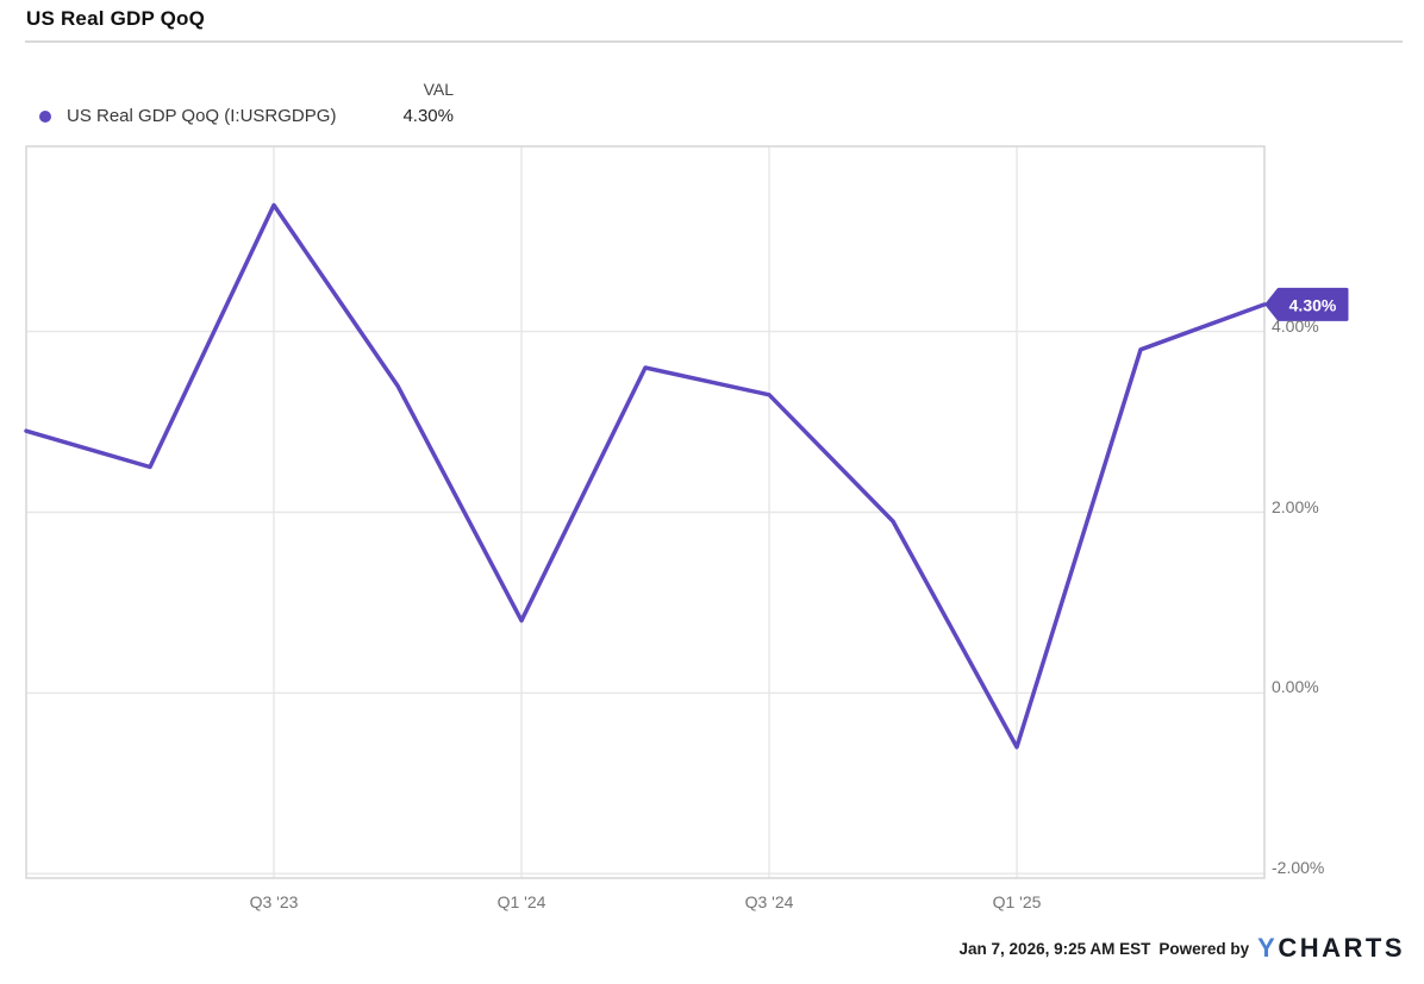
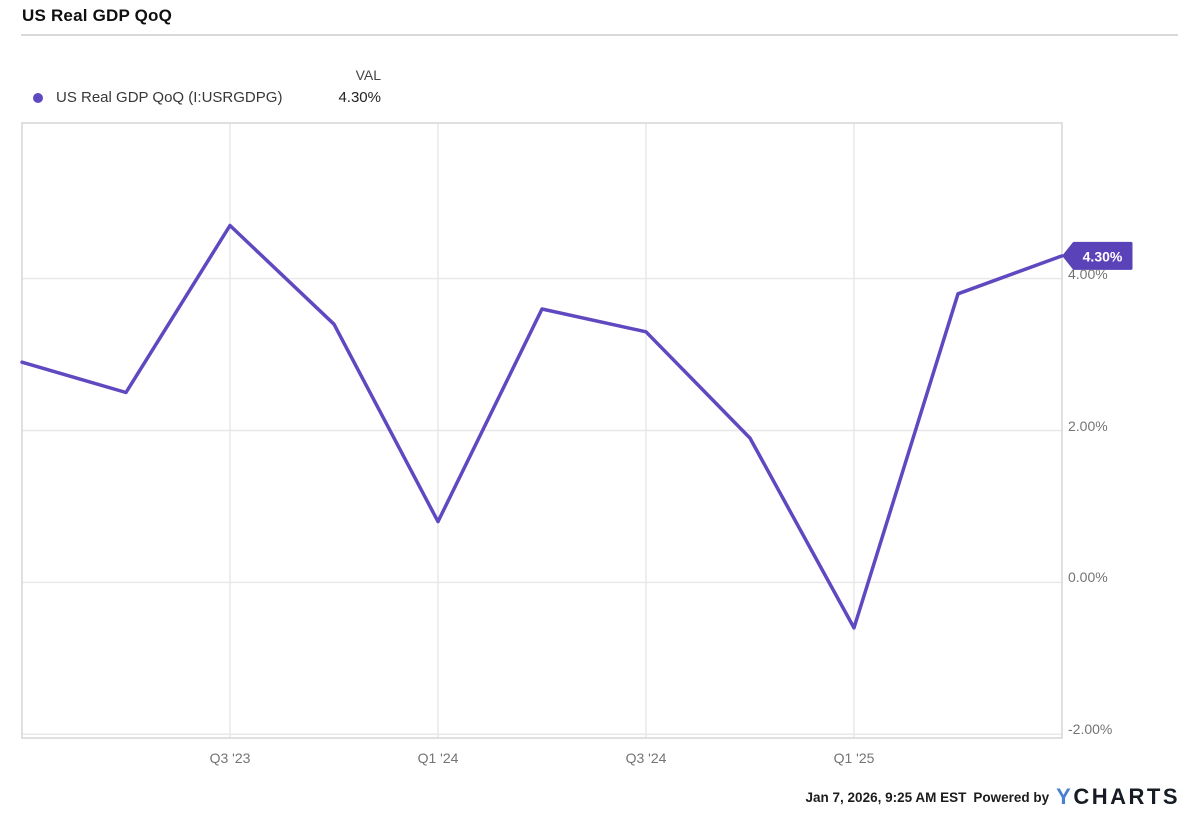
Q3 '23: 5.4% -> 4.7%
